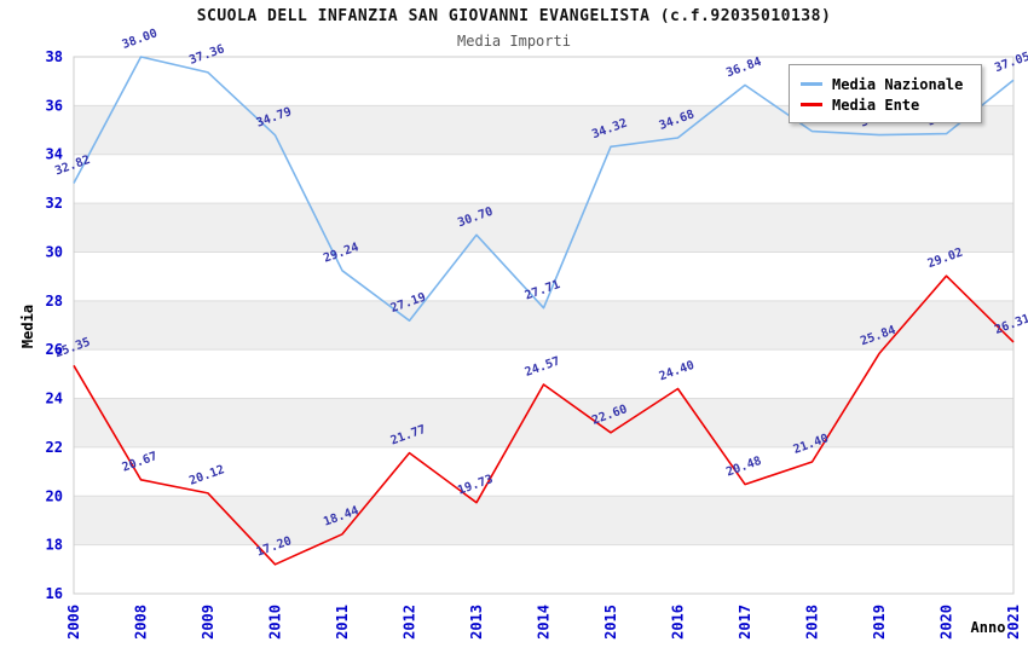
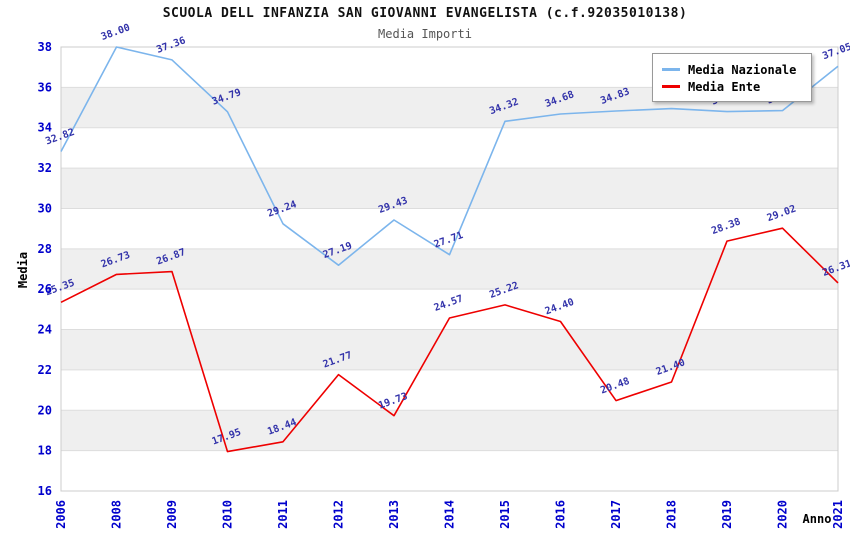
Media Ente/2008: 20.67 -> 26.73
Media Ente/2009: 20.12 -> 26.87
Media Ente/2010: 17.20 -> 17.95
Media Nazionale/2013: 30.70 -> 29.43
Media Ente/2015: 22.60 -> 25.22
Media Nazionale/2017: 36.84 -> 34.83
Media Ente/2019: 25.84 -> 28.38
